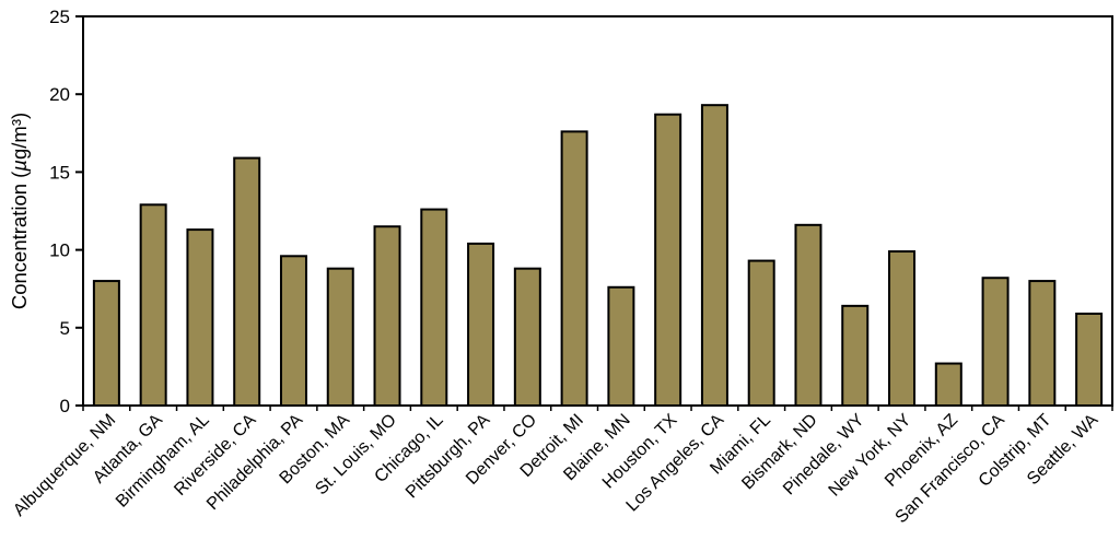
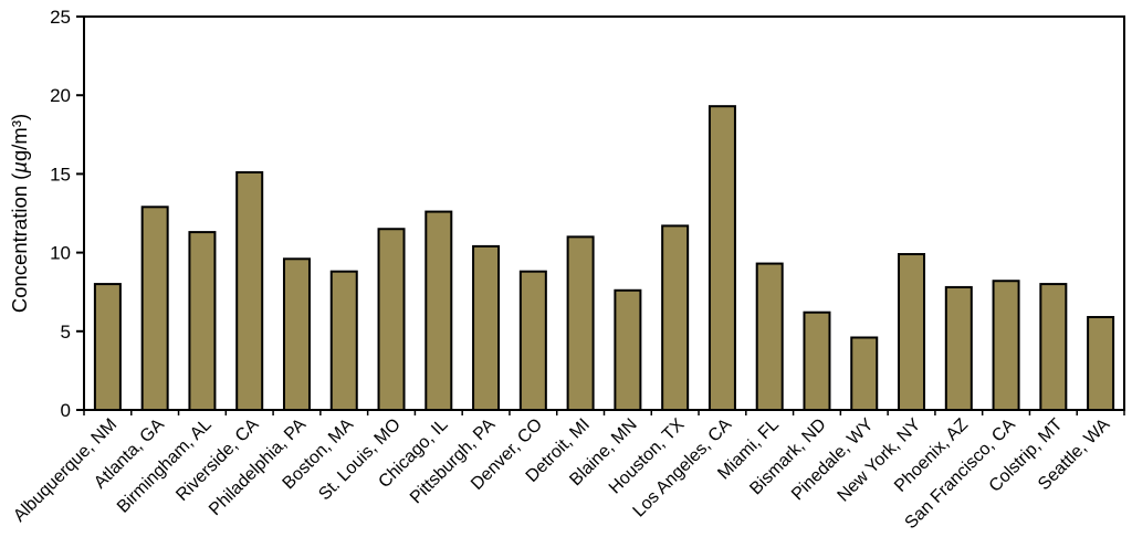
Riverside, CA: 15.9 -> 15.1
Detroit, MI: 17.6 -> 11.0
Houston, TX: 18.7 -> 11.7
Bismark, ND: 11.6 -> 6.2
Pinedale, WY: 6.4 -> 4.6
Phoenix, AZ: 2.7 -> 7.8
